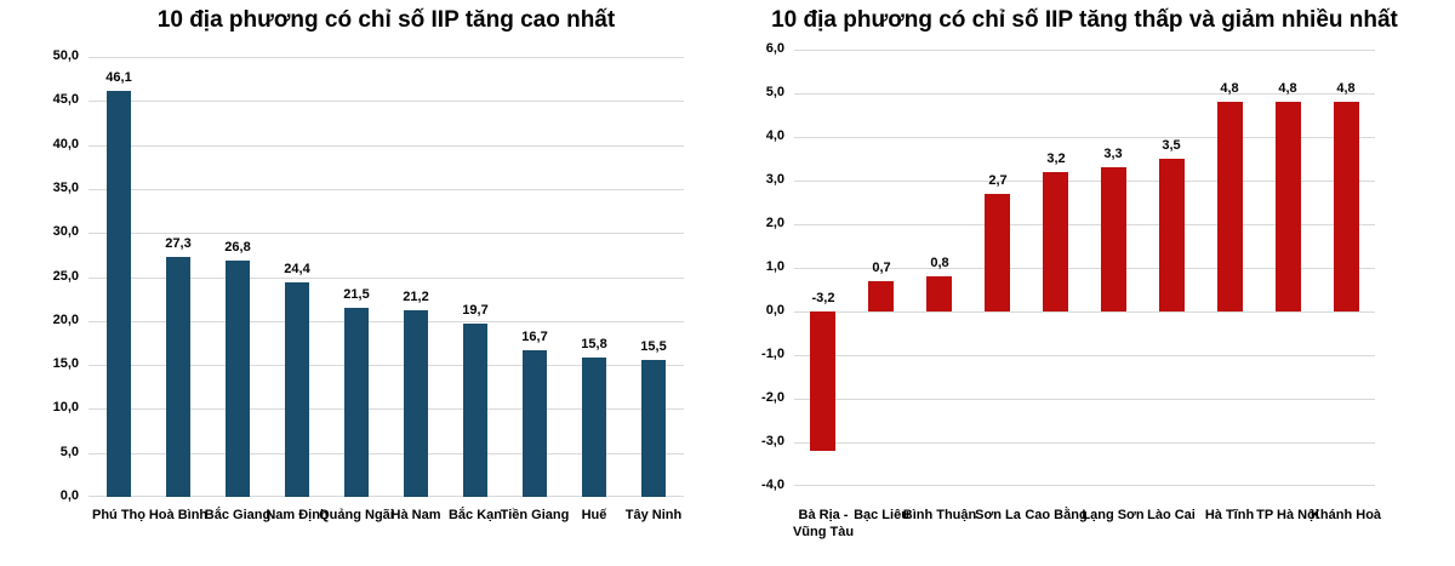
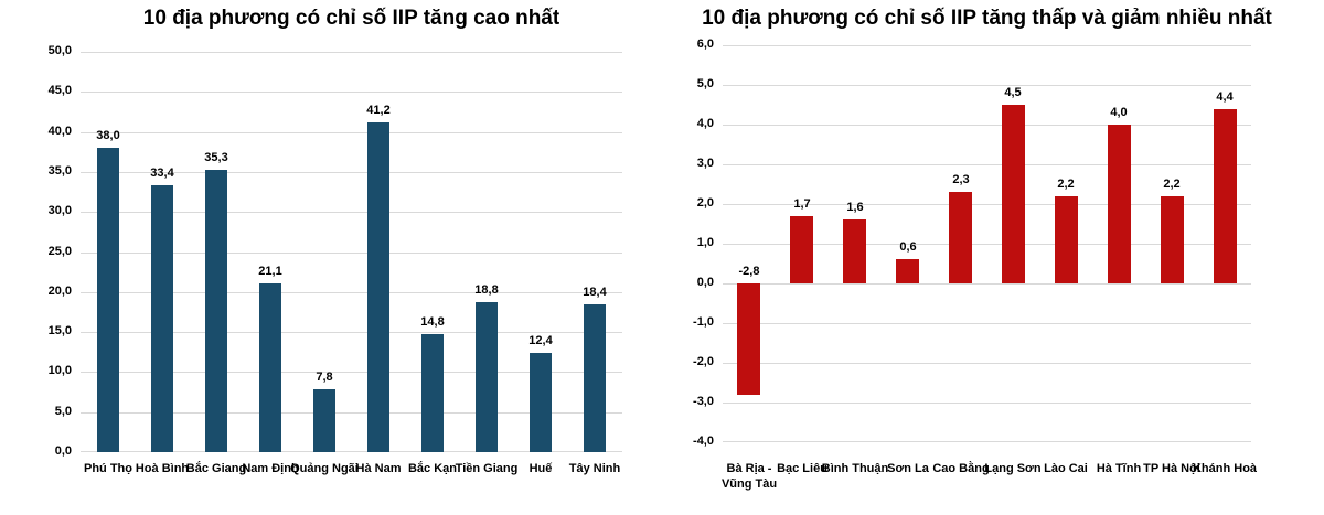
10 địa phương có chỉ số IIP tăng cao nhất/Phú Thọ: 46,1 -> 38,0
10 địa phương có chỉ số IIP tăng cao nhất/Hoà Bình: 27,3 -> 33,4
10 địa phương có chỉ số IIP tăng cao nhất/Bắc Giang: 26,8 -> 35,3
10 địa phương có chỉ số IIP tăng cao nhất/Nam Định: 24,4 -> 21,1
10 địa phương có chỉ số IIP tăng cao nhất/Quảng Ngãi: 21,5 -> 7,8
10 địa phương có chỉ số IIP tăng cao nhất/Hà Nam: 21,2 -> 41,2
10 địa phương có chỉ số IIP tăng cao nhất/Bắc Kạn: 19,7 -> 14,8
10 địa phương có chỉ số IIP tăng cao nhất/Tiền Giang: 16,7 -> 18,8
10 địa phương có chỉ số IIP tăng cao nhất/Huế: 15,8 -> 12,4
10 địa phương có chỉ số IIP tăng cao nhất/Tây Ninh: 15,5 -> 18,4
10 địa phương có chỉ số IIP tăng thấp và giảm nhiều nhất/Bà Rịa - Vũng Tàu: -3,2 -> -2,8
10 địa phương có chỉ số IIP tăng thấp và giảm nhiều nhất/Bạc Liêu: 0,7 -> 1,7
10 địa phương có chỉ số IIP tăng thấp và giảm nhiều nhất/Bình Thuận: 0,8 -> 1,6
10 địa phương có chỉ số IIP tăng thấp và giảm nhiều nhất/Sơn La: 2,7 -> 0,6
10 địa phương có chỉ số IIP tăng thấp và giảm nhiều nhất/Cao Bằng: 3,2 -> 2,3
10 địa phương có chỉ số IIP tăng thấp và giảm nhiều nhất/Lạng Sơn: 3,3 -> 4,5
10 địa phương có chỉ số IIP tăng thấp và giảm nhiều nhất/Lào Cai: 3,5 -> 2,2
10 địa phương có chỉ số IIP tăng thấp và giảm nhiều nhất/Hà Tĩnh: 4,8 -> 4,0
10 địa phương có chỉ số IIP tăng thấp và giảm nhiều nhất/TP Hà Nội: 4,8 -> 2,2
10 địa phương có chỉ số IIP tăng thấp và giảm nhiều nhất/Khánh Hoà: 4,8 -> 4,4
